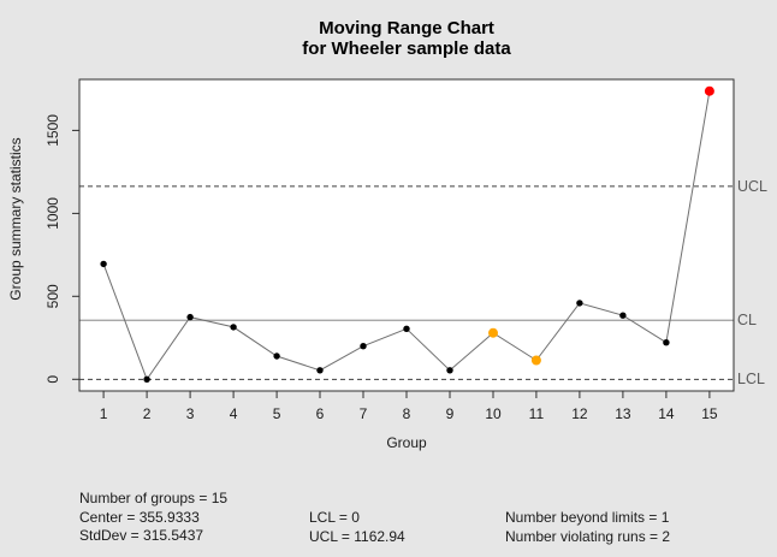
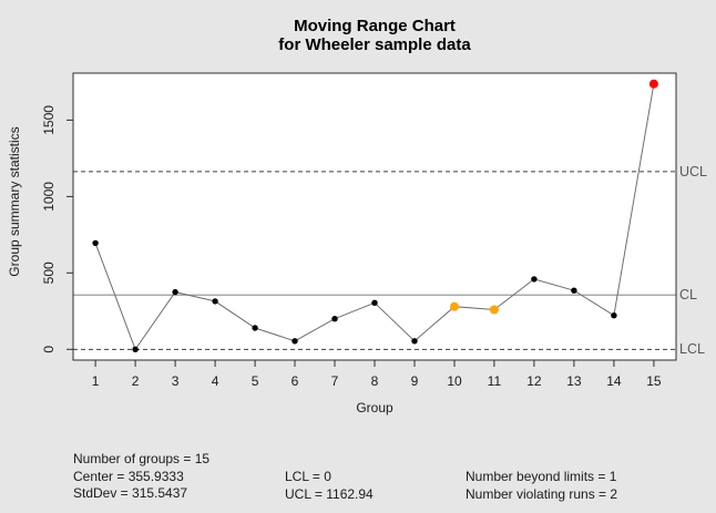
11: 120 -> 260
